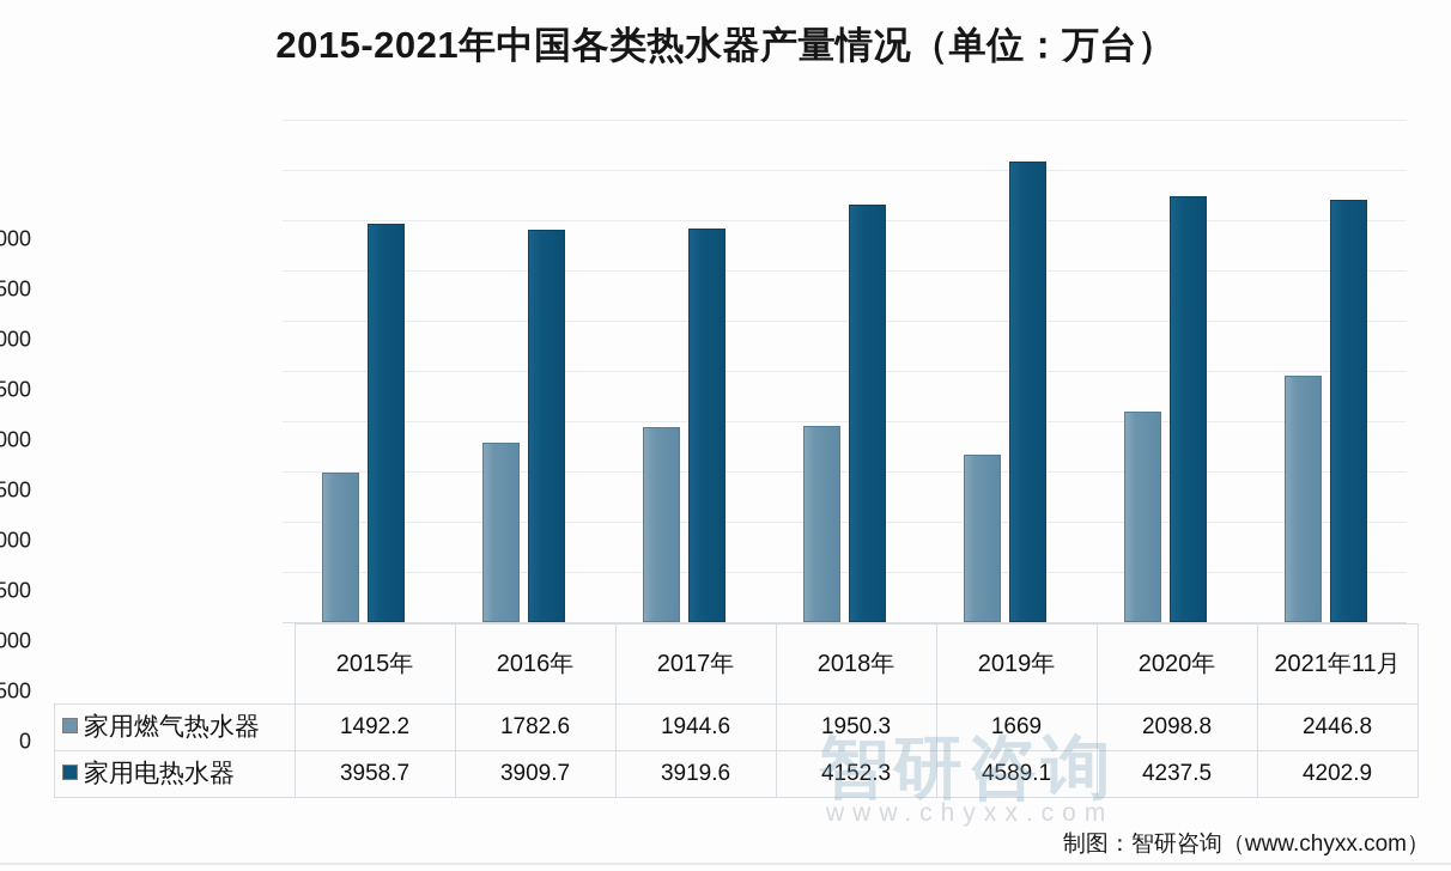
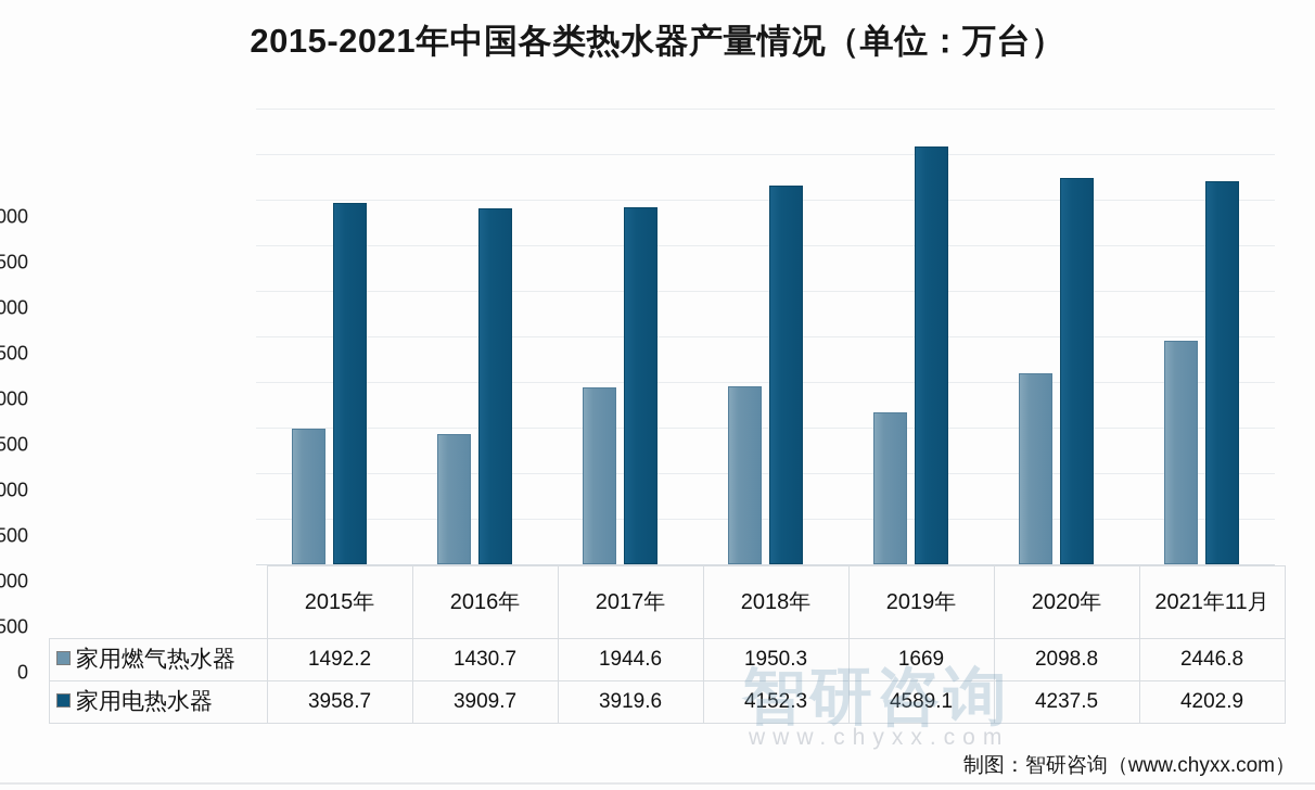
家用燃气热水器/2016年: 1782.6 -> 1430.7
